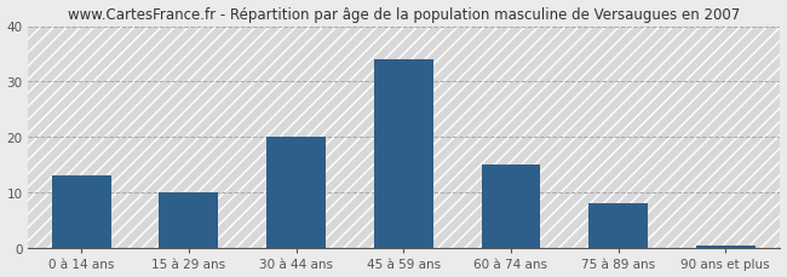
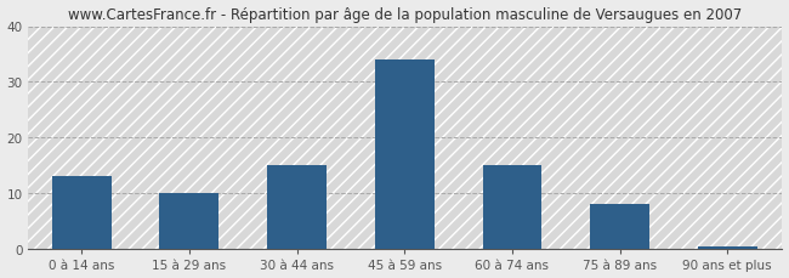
30 à 44 ans: 20.0 -> 15.0
